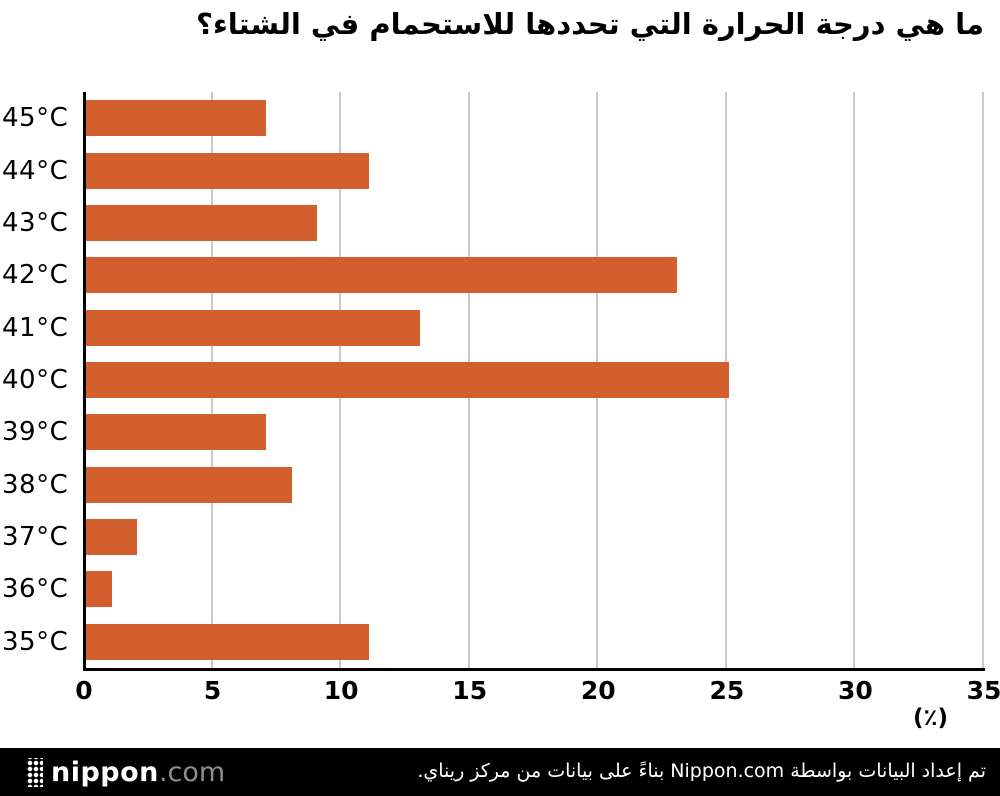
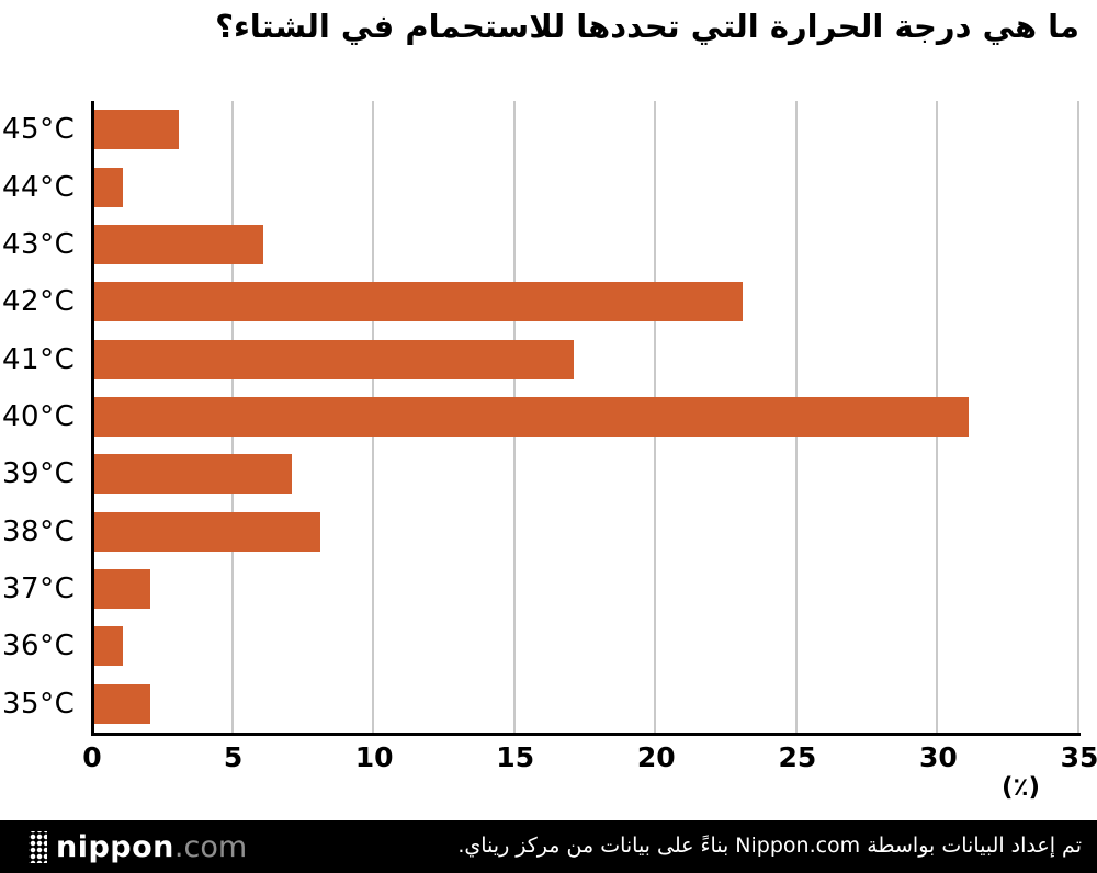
45°C: 7 -> 3
44°C: 11 -> 1
43°C: 9 -> 6
41°C: 13 -> 17
40°C: 25 -> 31
35°C: 11 -> 2
